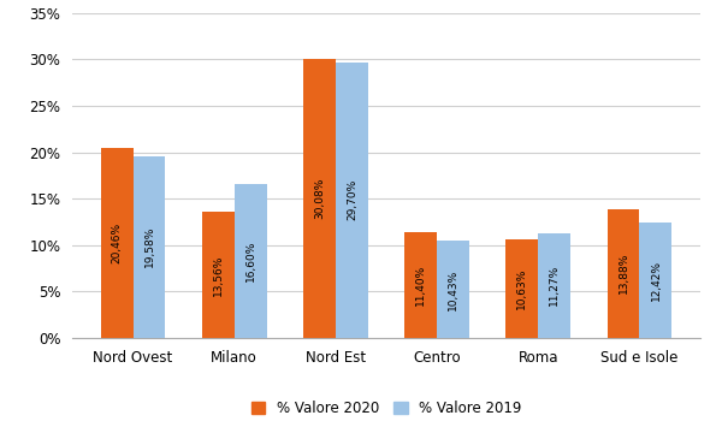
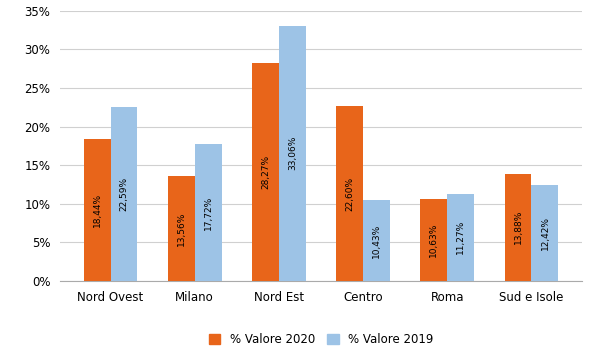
% Valore 2020/Nord Ovest: 20,46% -> 18,44%
% Valore 2019/Nord Ovest: 19,58% -> 22,59%
% Valore 2019/Milano: 16,60% -> 17,72%
% Valore 2020/Nord Est: 30,08% -> 28,27%
% Valore 2019/Nord Est: 29,70% -> 33,06%
% Valore 2020/Centro: 11,40% -> 22,60%
